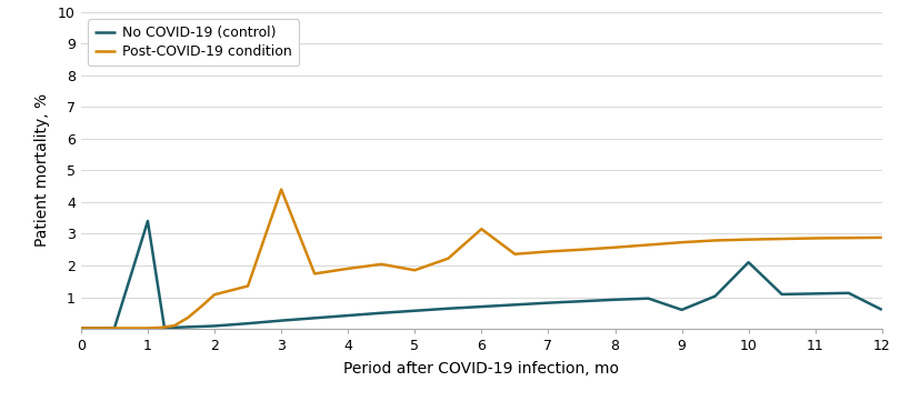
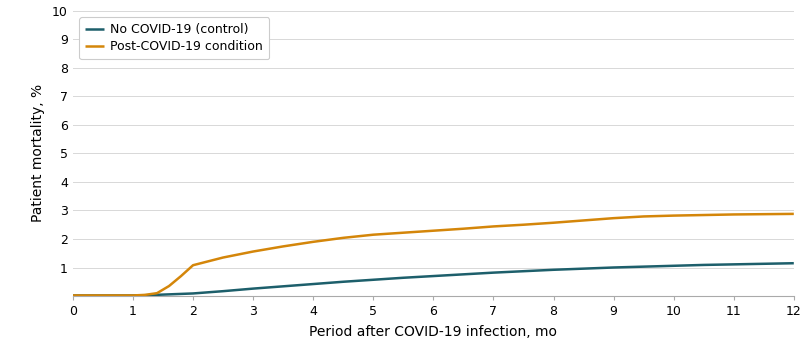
No COVID-19 (control)/1: 3.40 -> 0.02
Post-COVID-19 condition/3: 4.40 -> 1.56
Post-COVID-19 condition/5: 1.85 -> 2.15
Post-COVID-19 condition/6: 3.15 -> 2.29
No COVID-19 (control)/9: 0.60 -> 1.00
No COVID-19 (control)/10: 2.10 -> 1.06
No COVID-19 (control)/12: 0.60 -> 1.15
